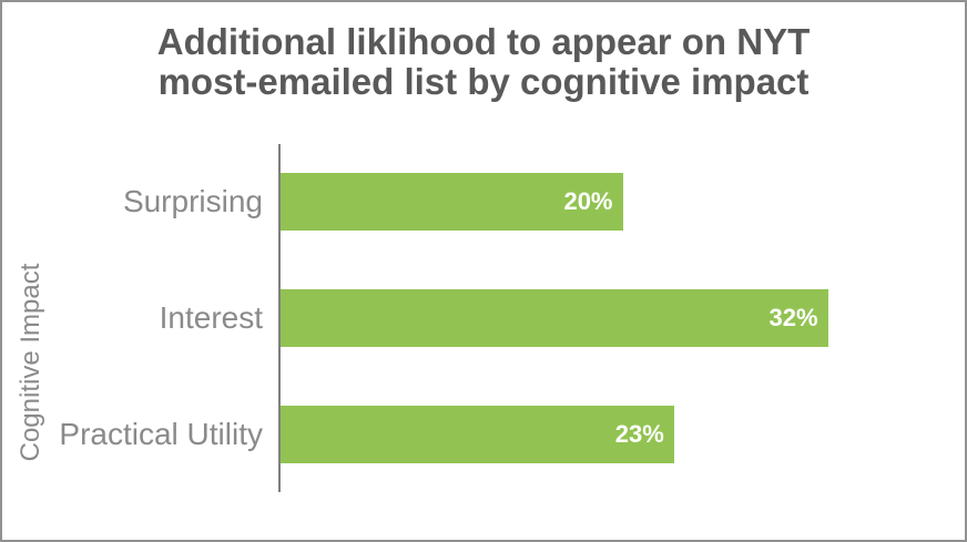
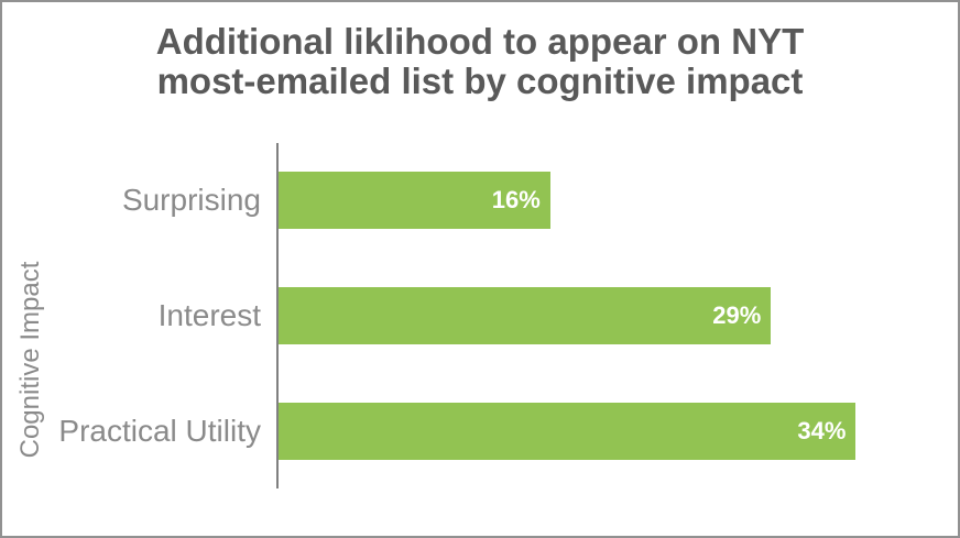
Surprising: 20% -> 16%
Interest: 32% -> 29%
Practical Utility: 23% -> 34%
